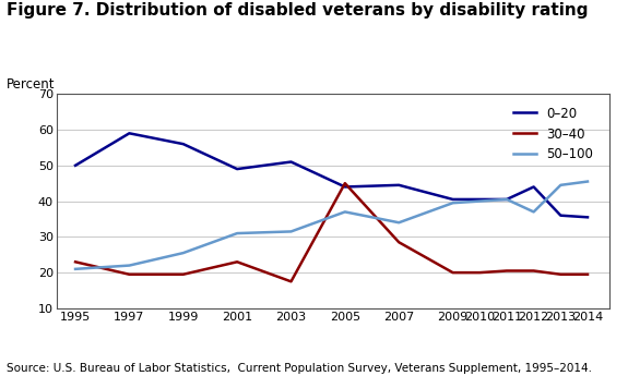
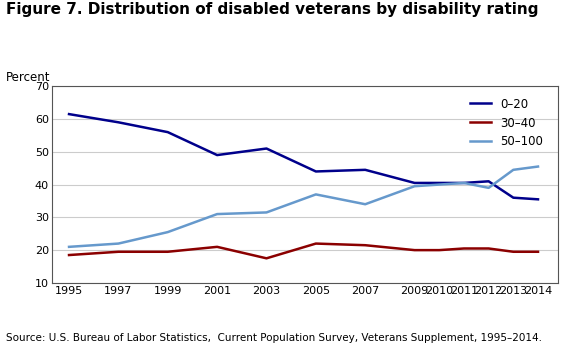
0–20/1995: 50.0 -> 61.5
30–40/1995: 23.0 -> 18.5
30–40/2001: 23.0 -> 21.0
30–40/2005: 45.0 -> 22.0
30–40/2007: 28.5 -> 21.5
0–20/2012: 44.0 -> 41.0
50–100/2012: 37.0 -> 39.0
